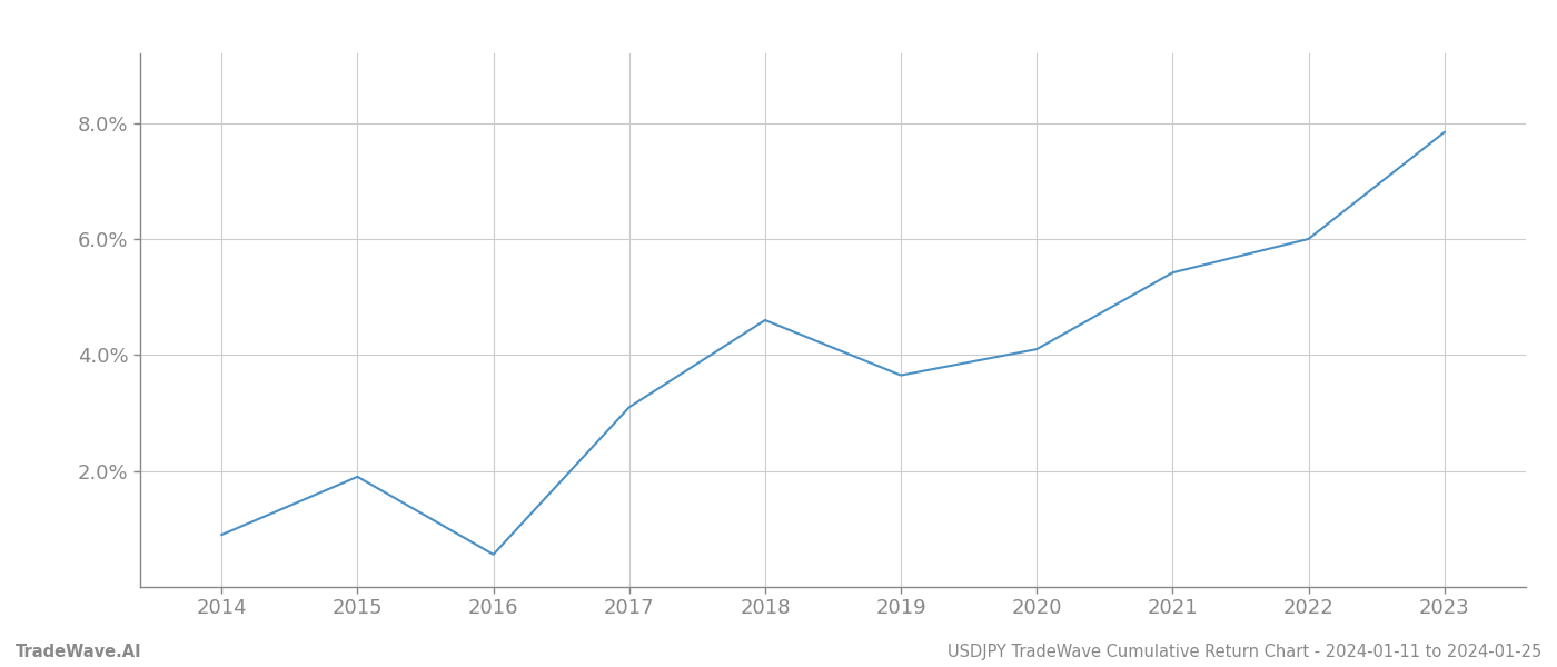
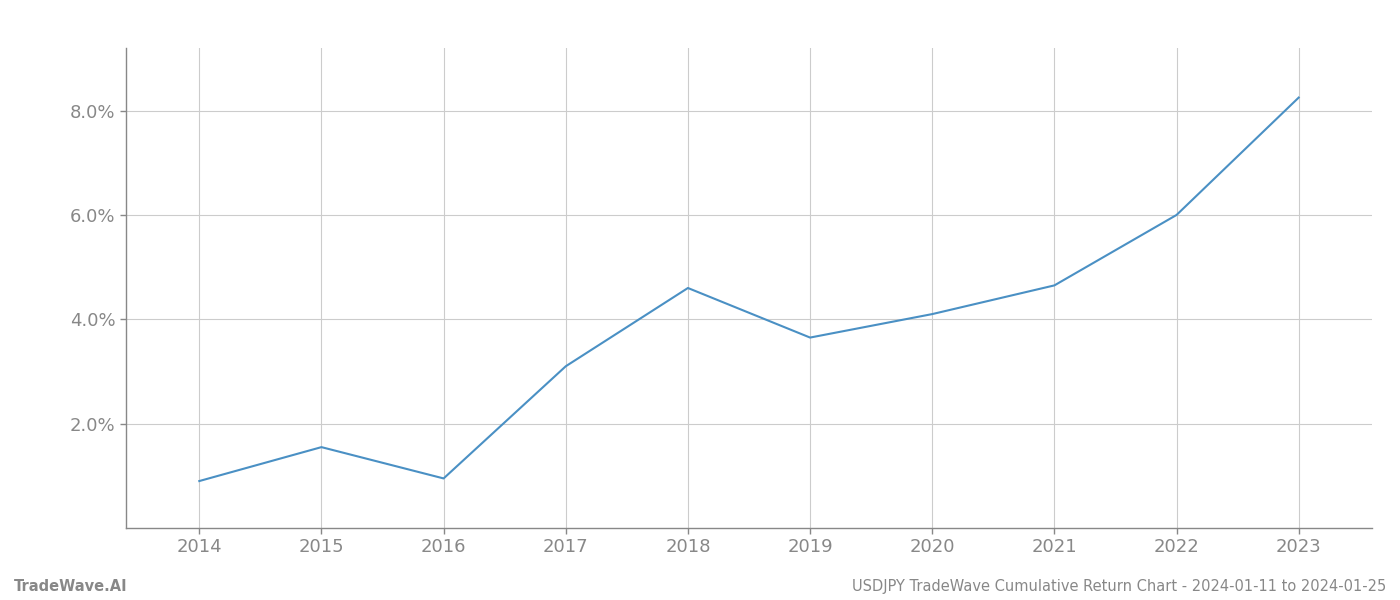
2015: 1.90% -> 1.55%
2016: 0.56% -> 0.95%
2021: 5.42% -> 4.65%
2023: 7.84% -> 8.25%
